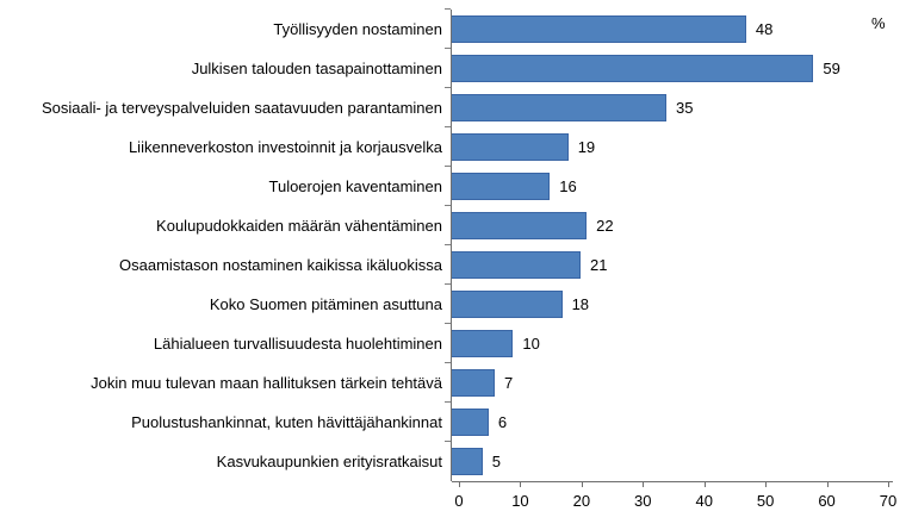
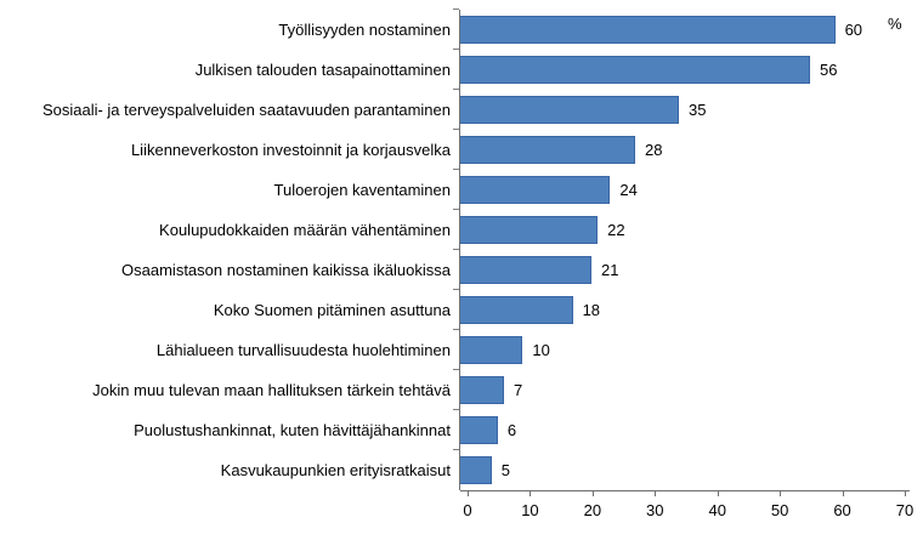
Työllisyyden nostaminen: 48 -> 60
Julkisen talouden tasapainottaminen: 59 -> 56
Liikenneverkoston investoinnit ja korjausvelka: 19 -> 28
Tuloerojen kaventaminen: 16 -> 24
